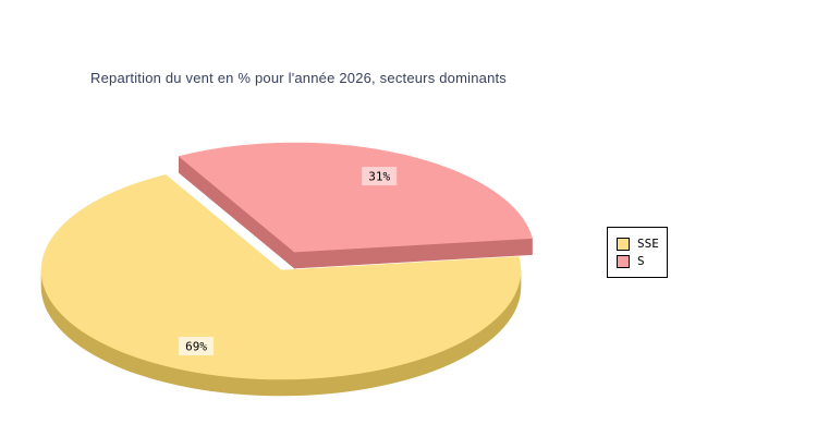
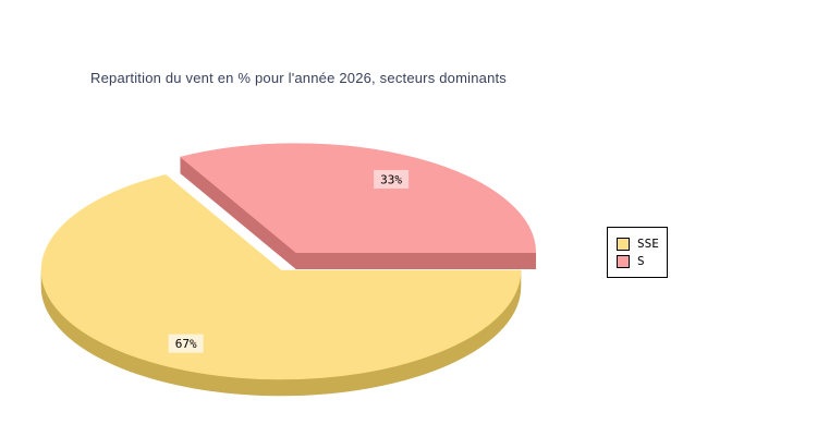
SSE: 69% -> 67%
S: 31% -> 33%
